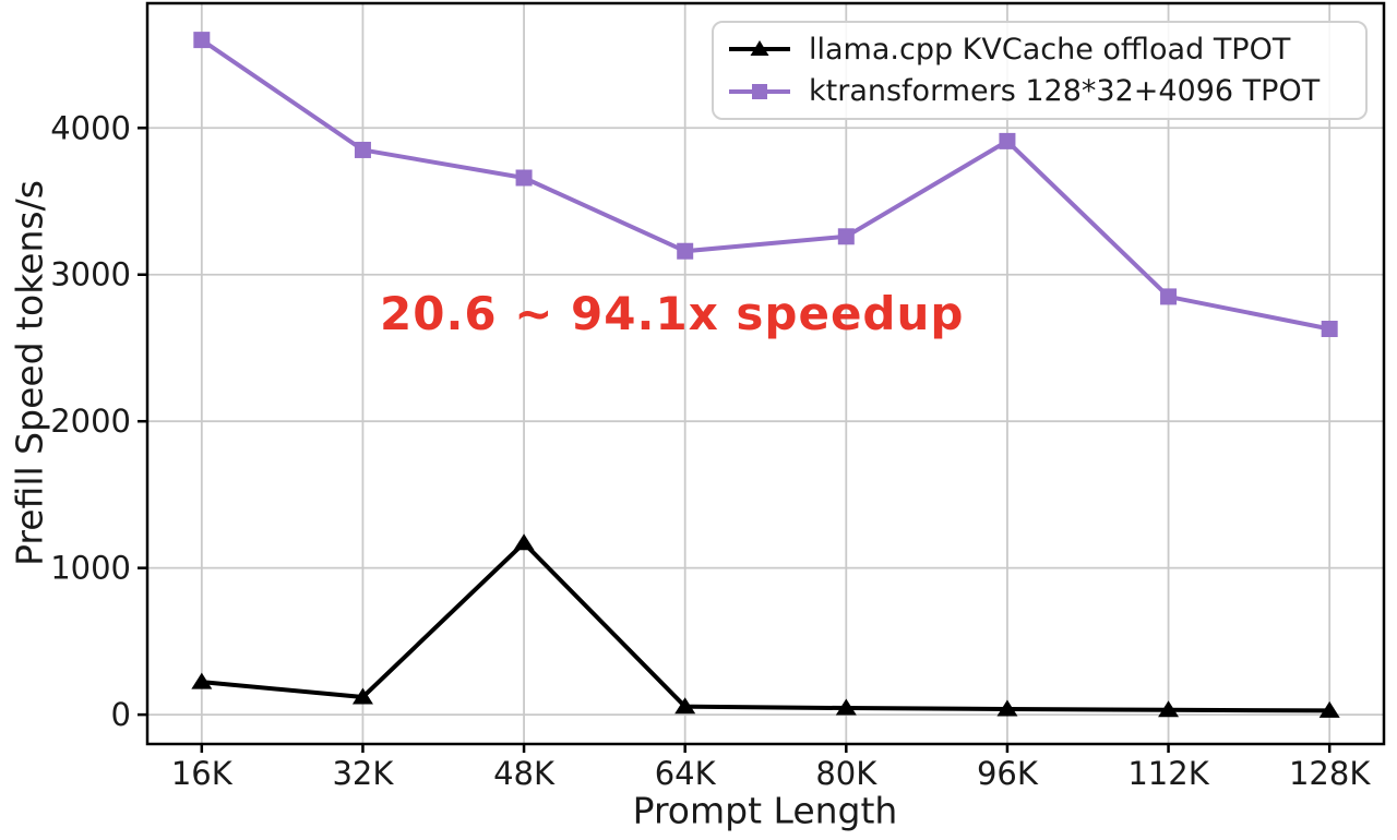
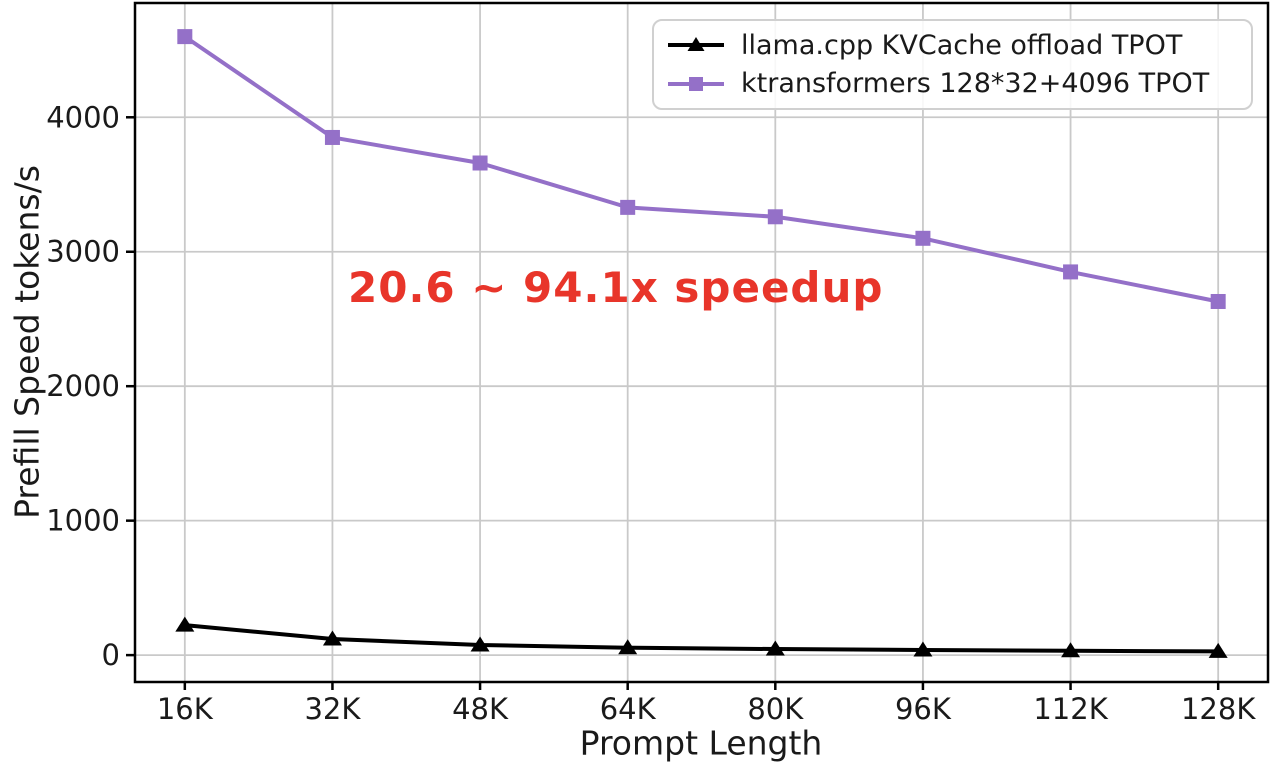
llama.cpp KVCache offload TPOT/48K: 1170 -> 80
ktransformers 128*32+4096 TPOT/64K: 3160 -> 3330
ktransformers 128*32+4096 TPOT/96K: 3910 -> 3100
